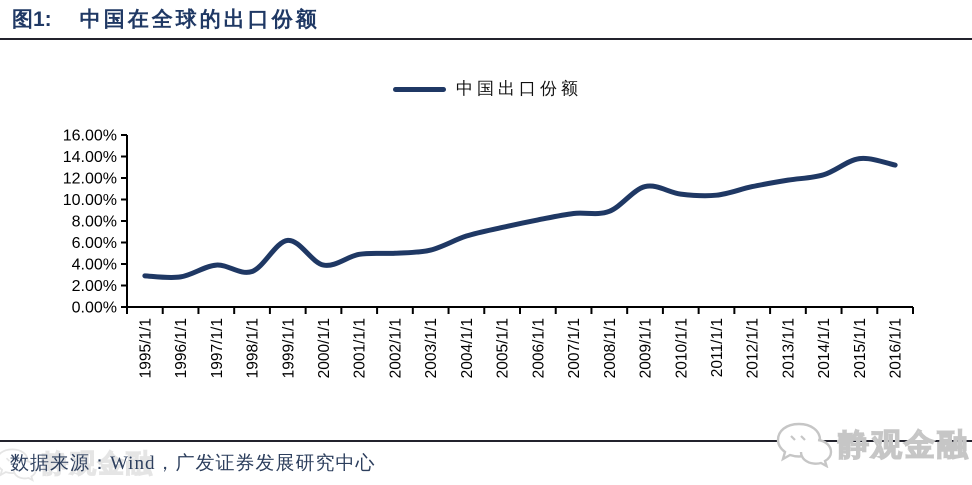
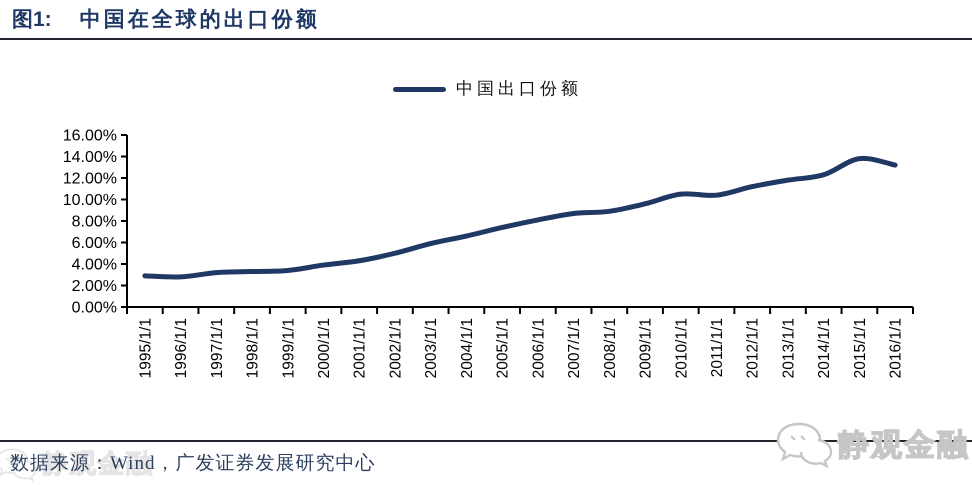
1997/1/1: 3.9% -> 3.2%
1999/1/1: 6.2% -> 3.4%
2001/1/1: 4.9% -> 4.3%
2003/1/1: 5.3% -> 5.9%
2009/1/1: 11.2% -> 9.6%
